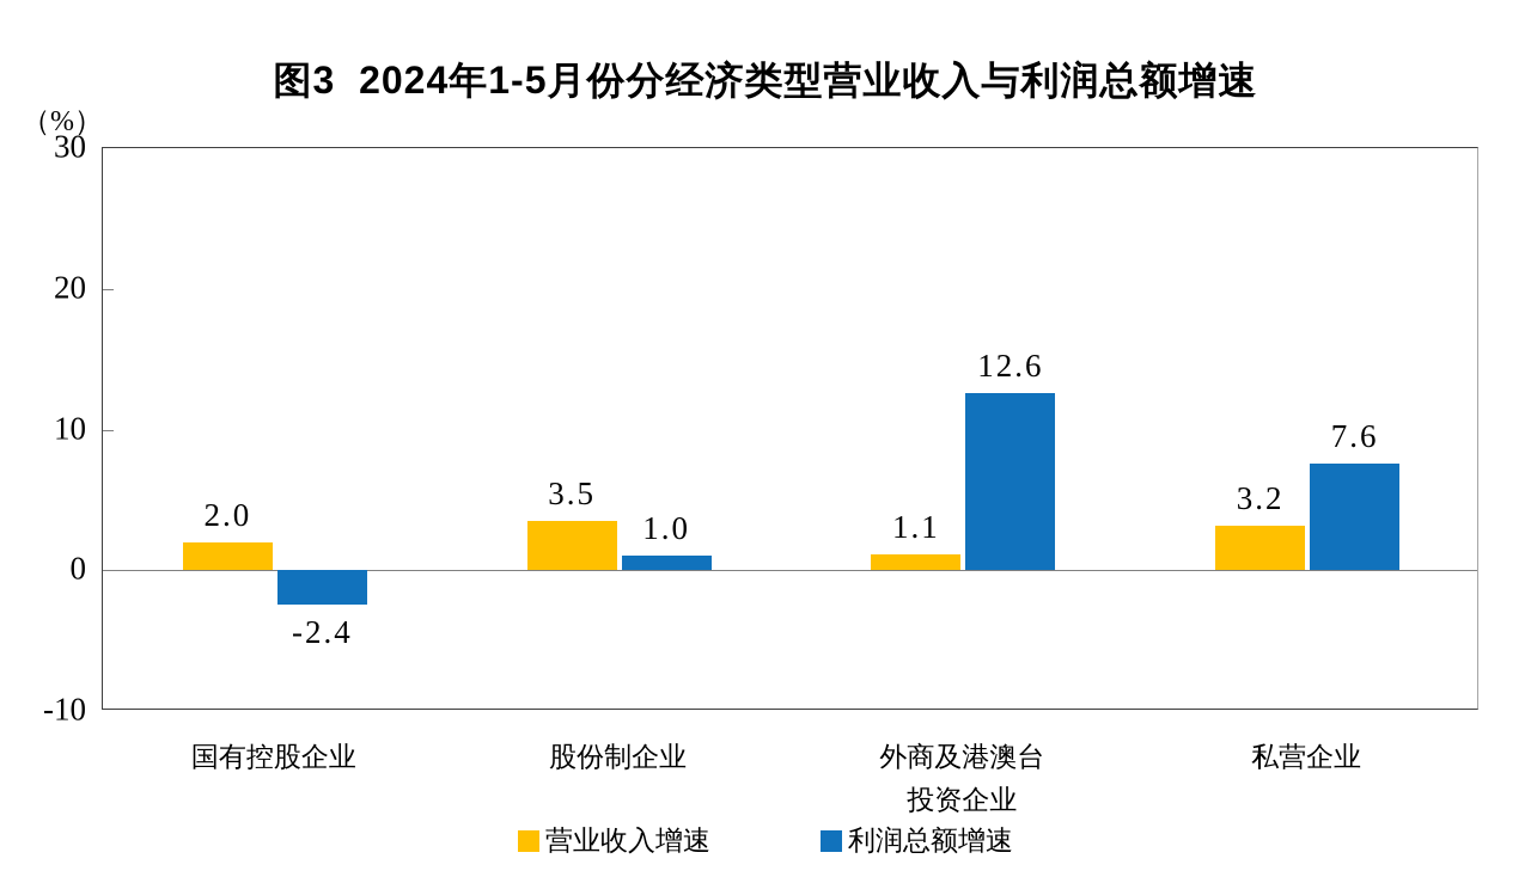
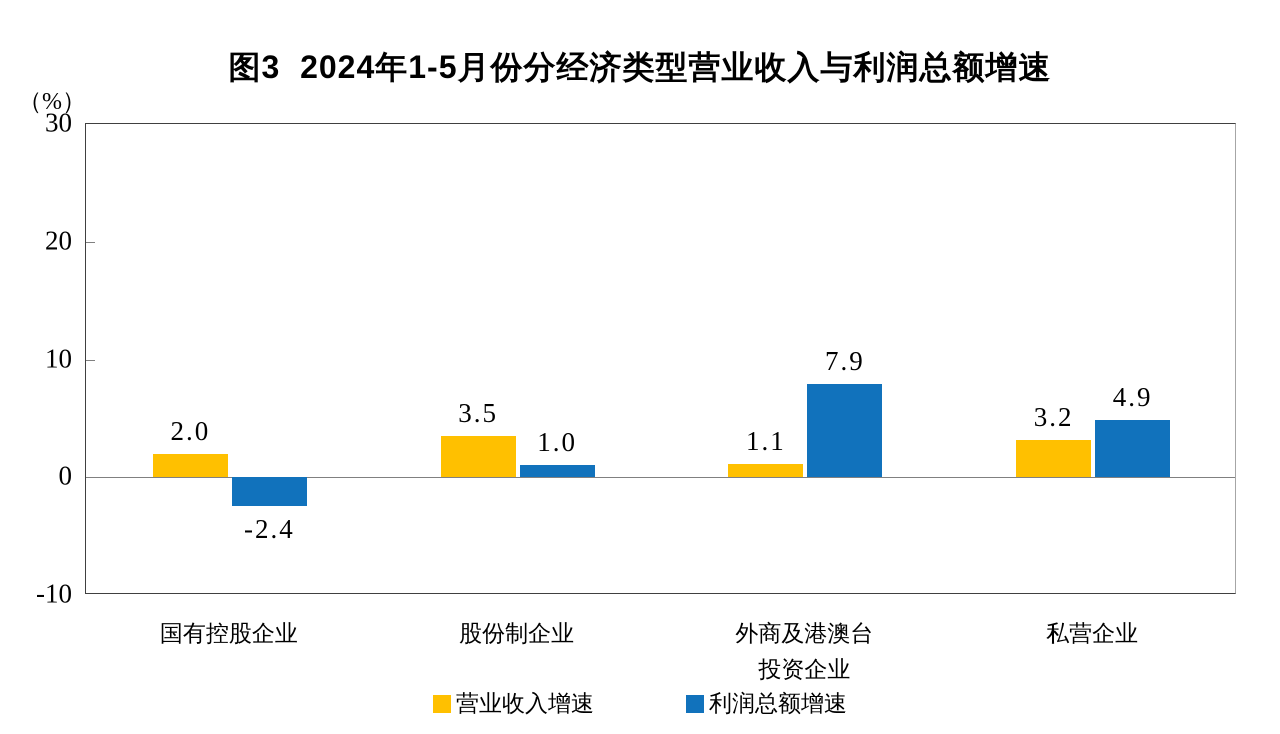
利润总额增速/外商及港澳台 投资企业: 12.6 -> 7.9
利润总额增速/私营企业: 7.6 -> 4.9
